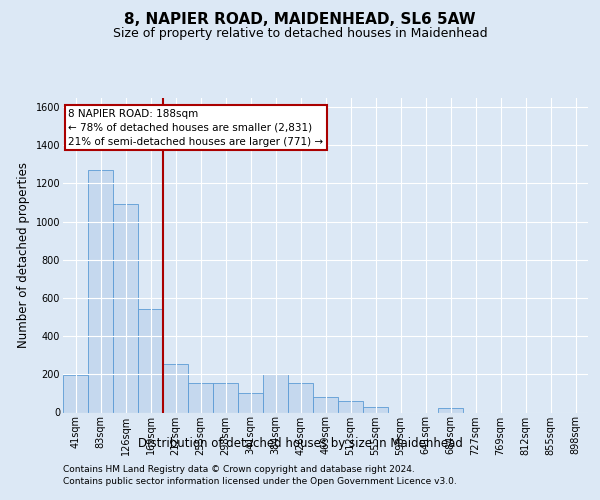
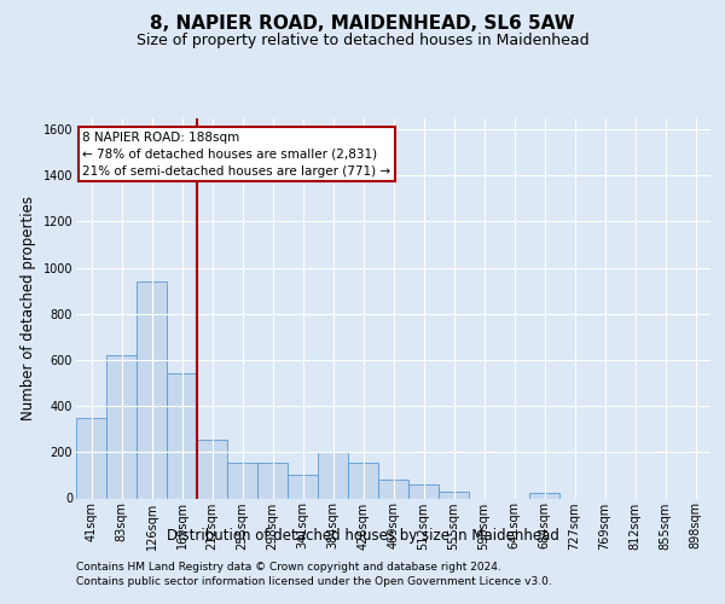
41sqm: 200 -> 350
83sqm: 1270 -> 620
126sqm: 1090 -> 940
